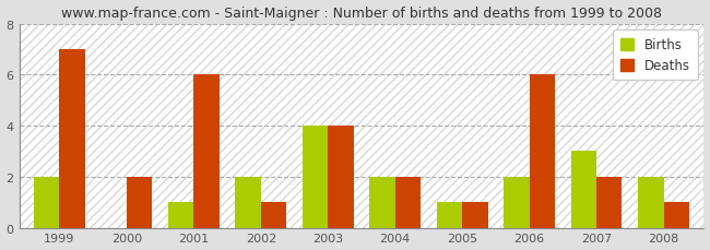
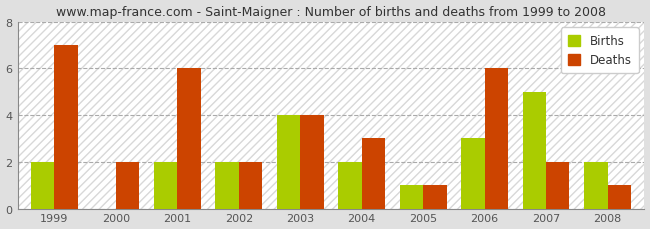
Births/2001: 1 -> 2
Deaths/2002: 1 -> 2
Deaths/2004: 2 -> 3
Births/2006: 2 -> 3
Births/2007: 3 -> 5
